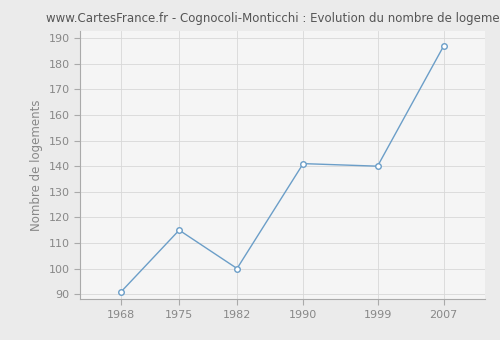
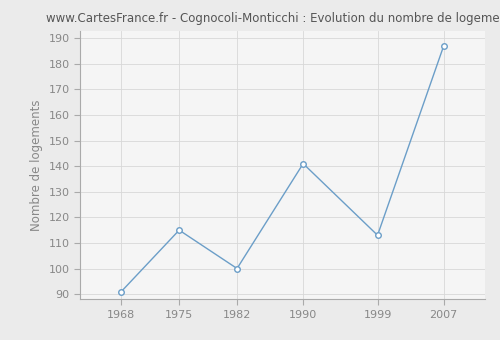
1999: 140 -> 113
